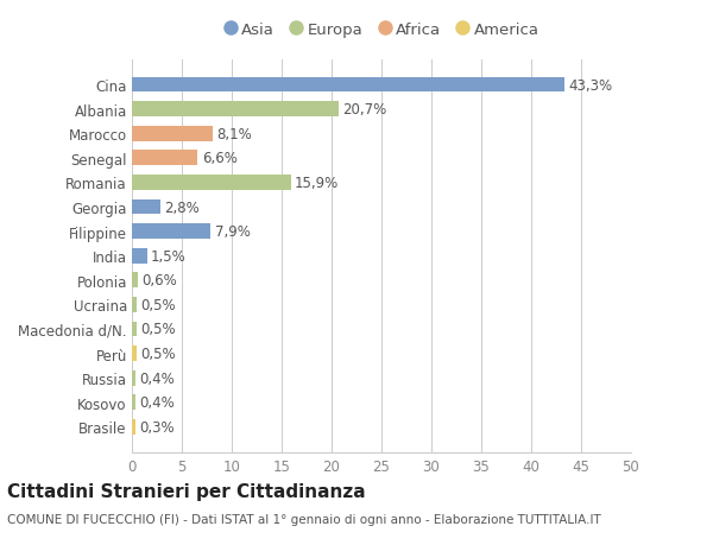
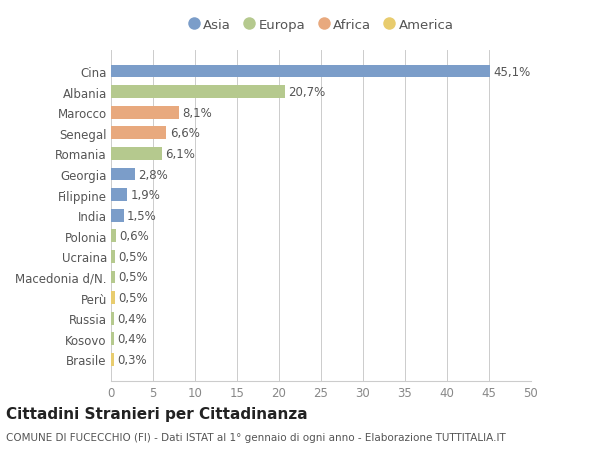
Cina: 43,3% -> 45,1%
Romania: 15,9% -> 6,1%
Filippine: 7,9% -> 1,9%
